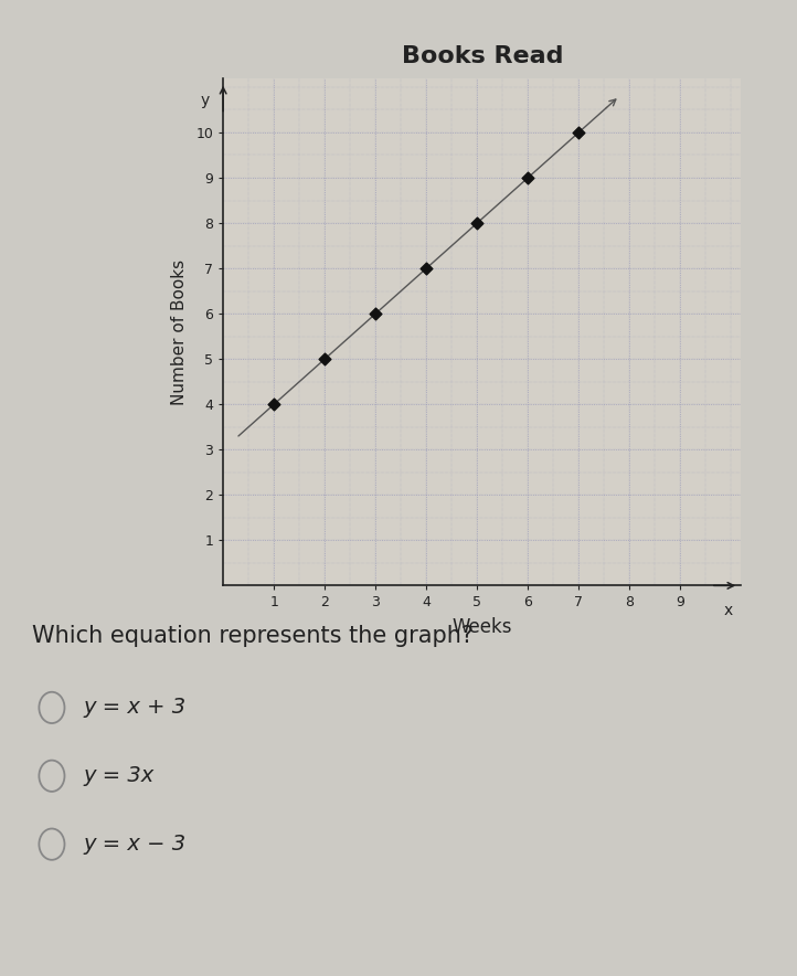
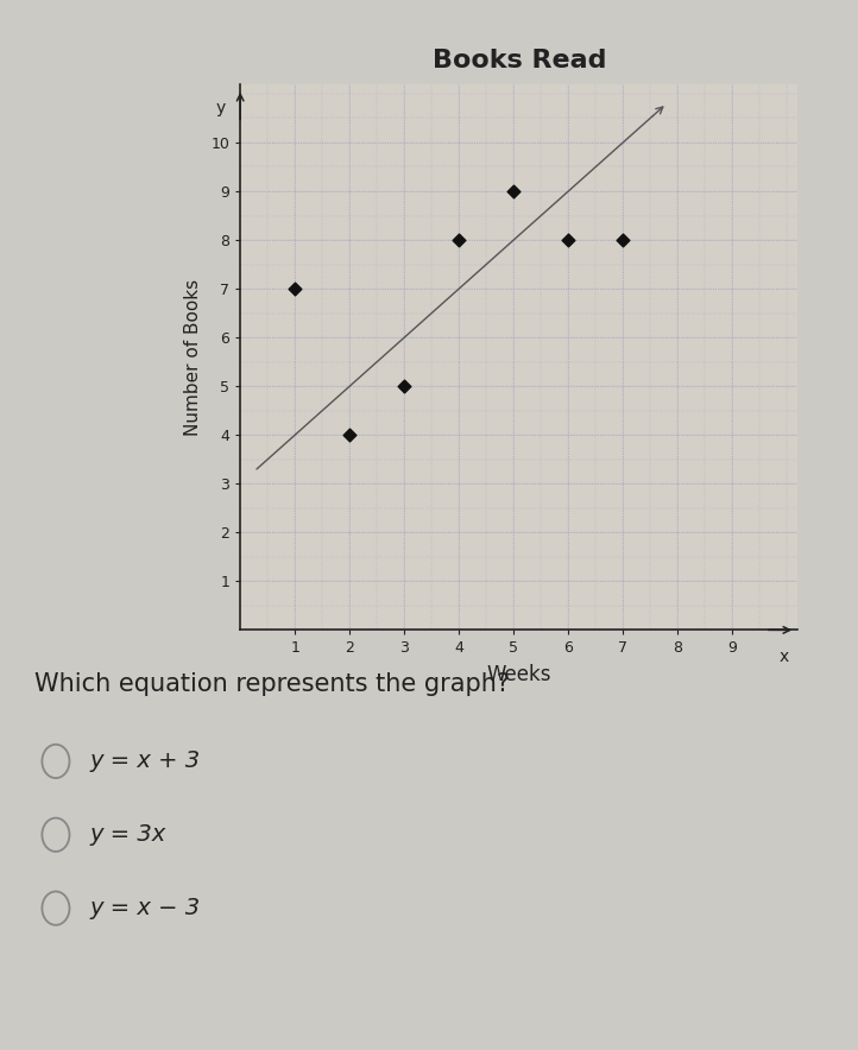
1: 4 -> 7
2: 5 -> 4
3: 6 -> 5
4: 7 -> 8
5: 8 -> 9
6: 9 -> 8
7: 10 -> 8
